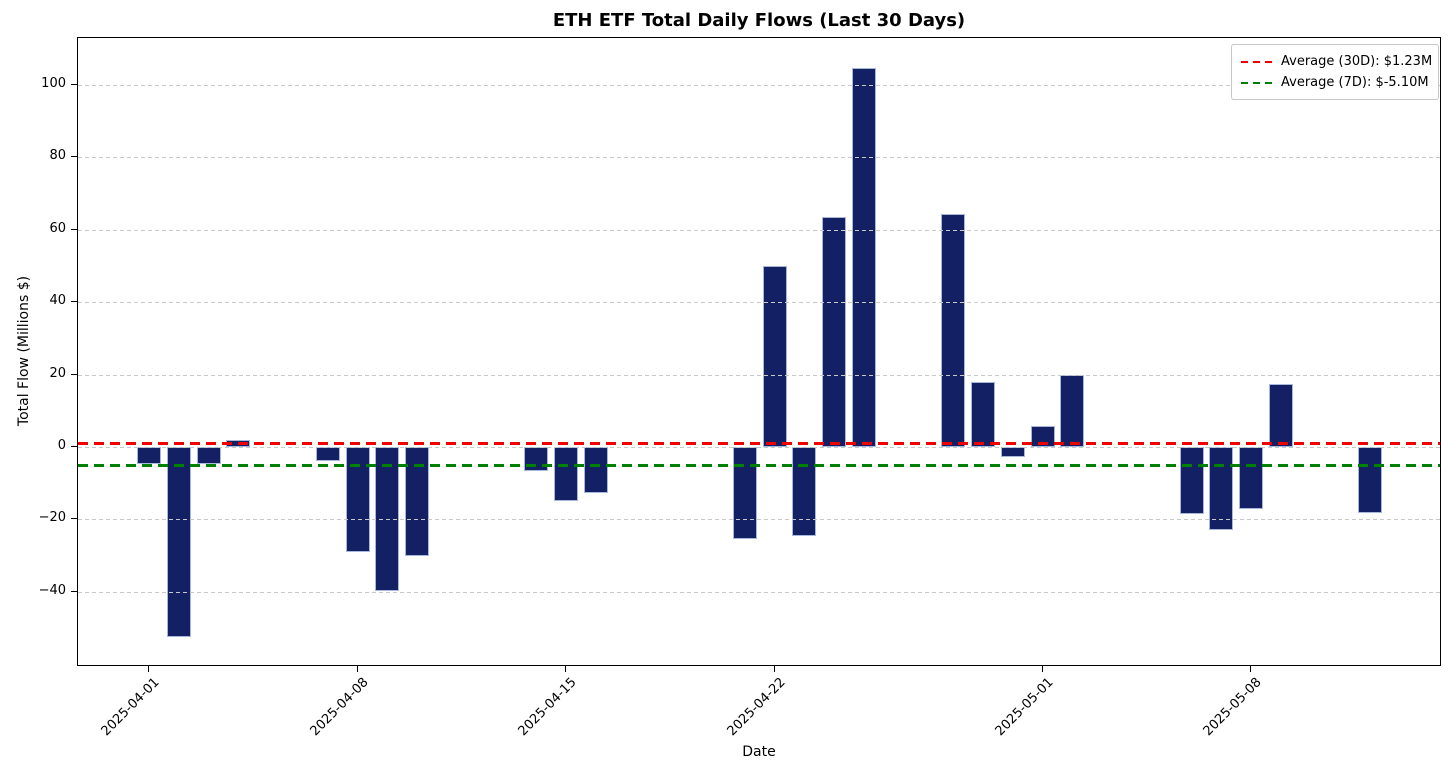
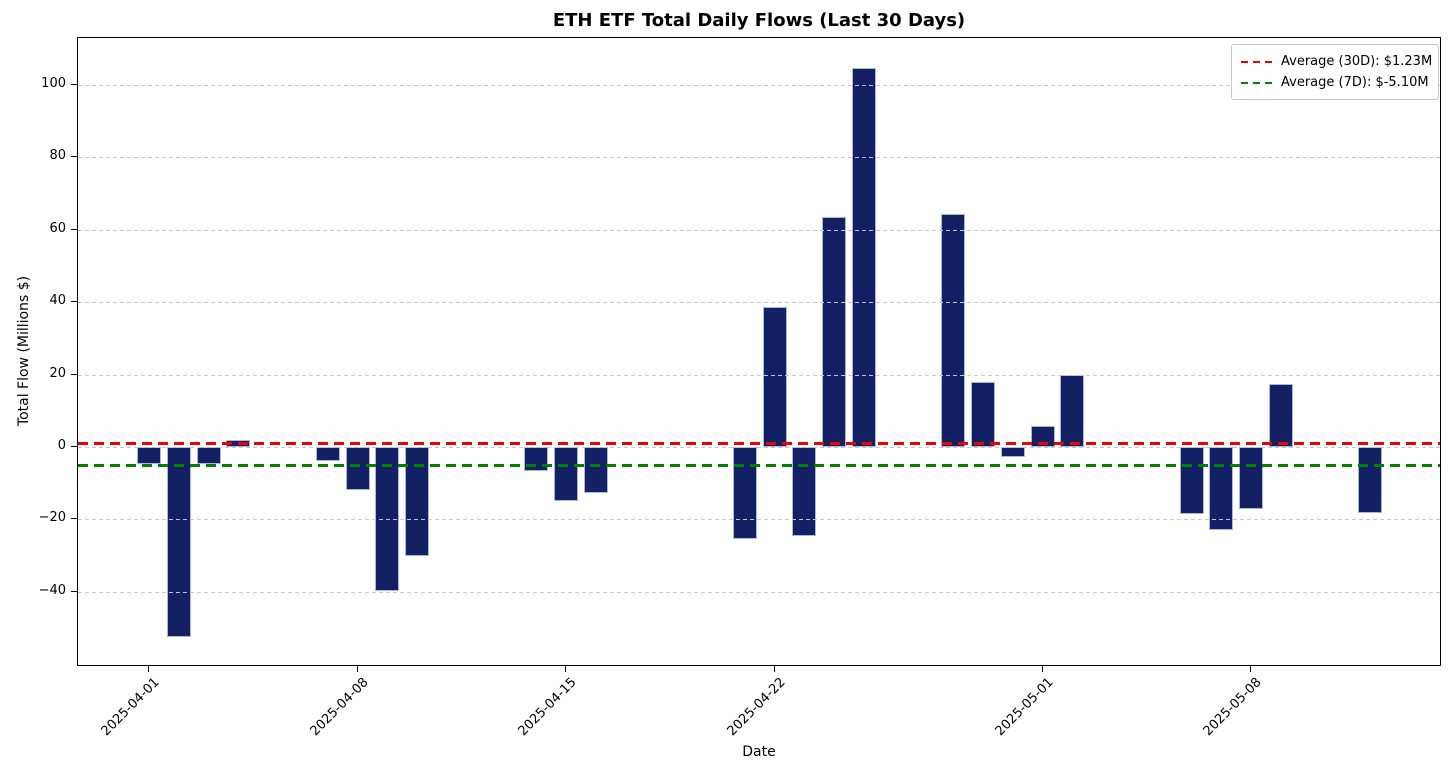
2025-04-08: -29 -> -12
2025-04-22: 50 -> 39
